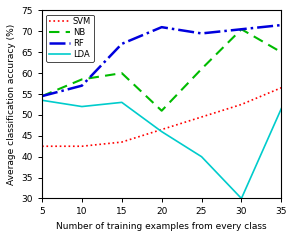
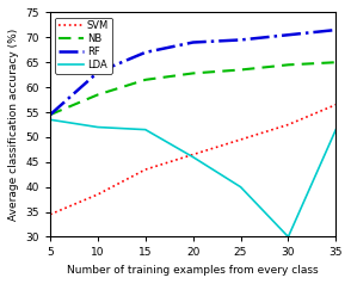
SVM/5: 42.5 -> 34.5
SVM/10: 42.5 -> 38.5
RF/10: 57.0 -> 63.0
NB/15: 60.0 -> 61.5
LDA/15: 53.0 -> 51.5
NB/20: 51.0 -> 62.8
RF/20: 71.0 -> 69.0
NB/25: 61.0 -> 63.5
NB/30: 70.5 -> 64.5
